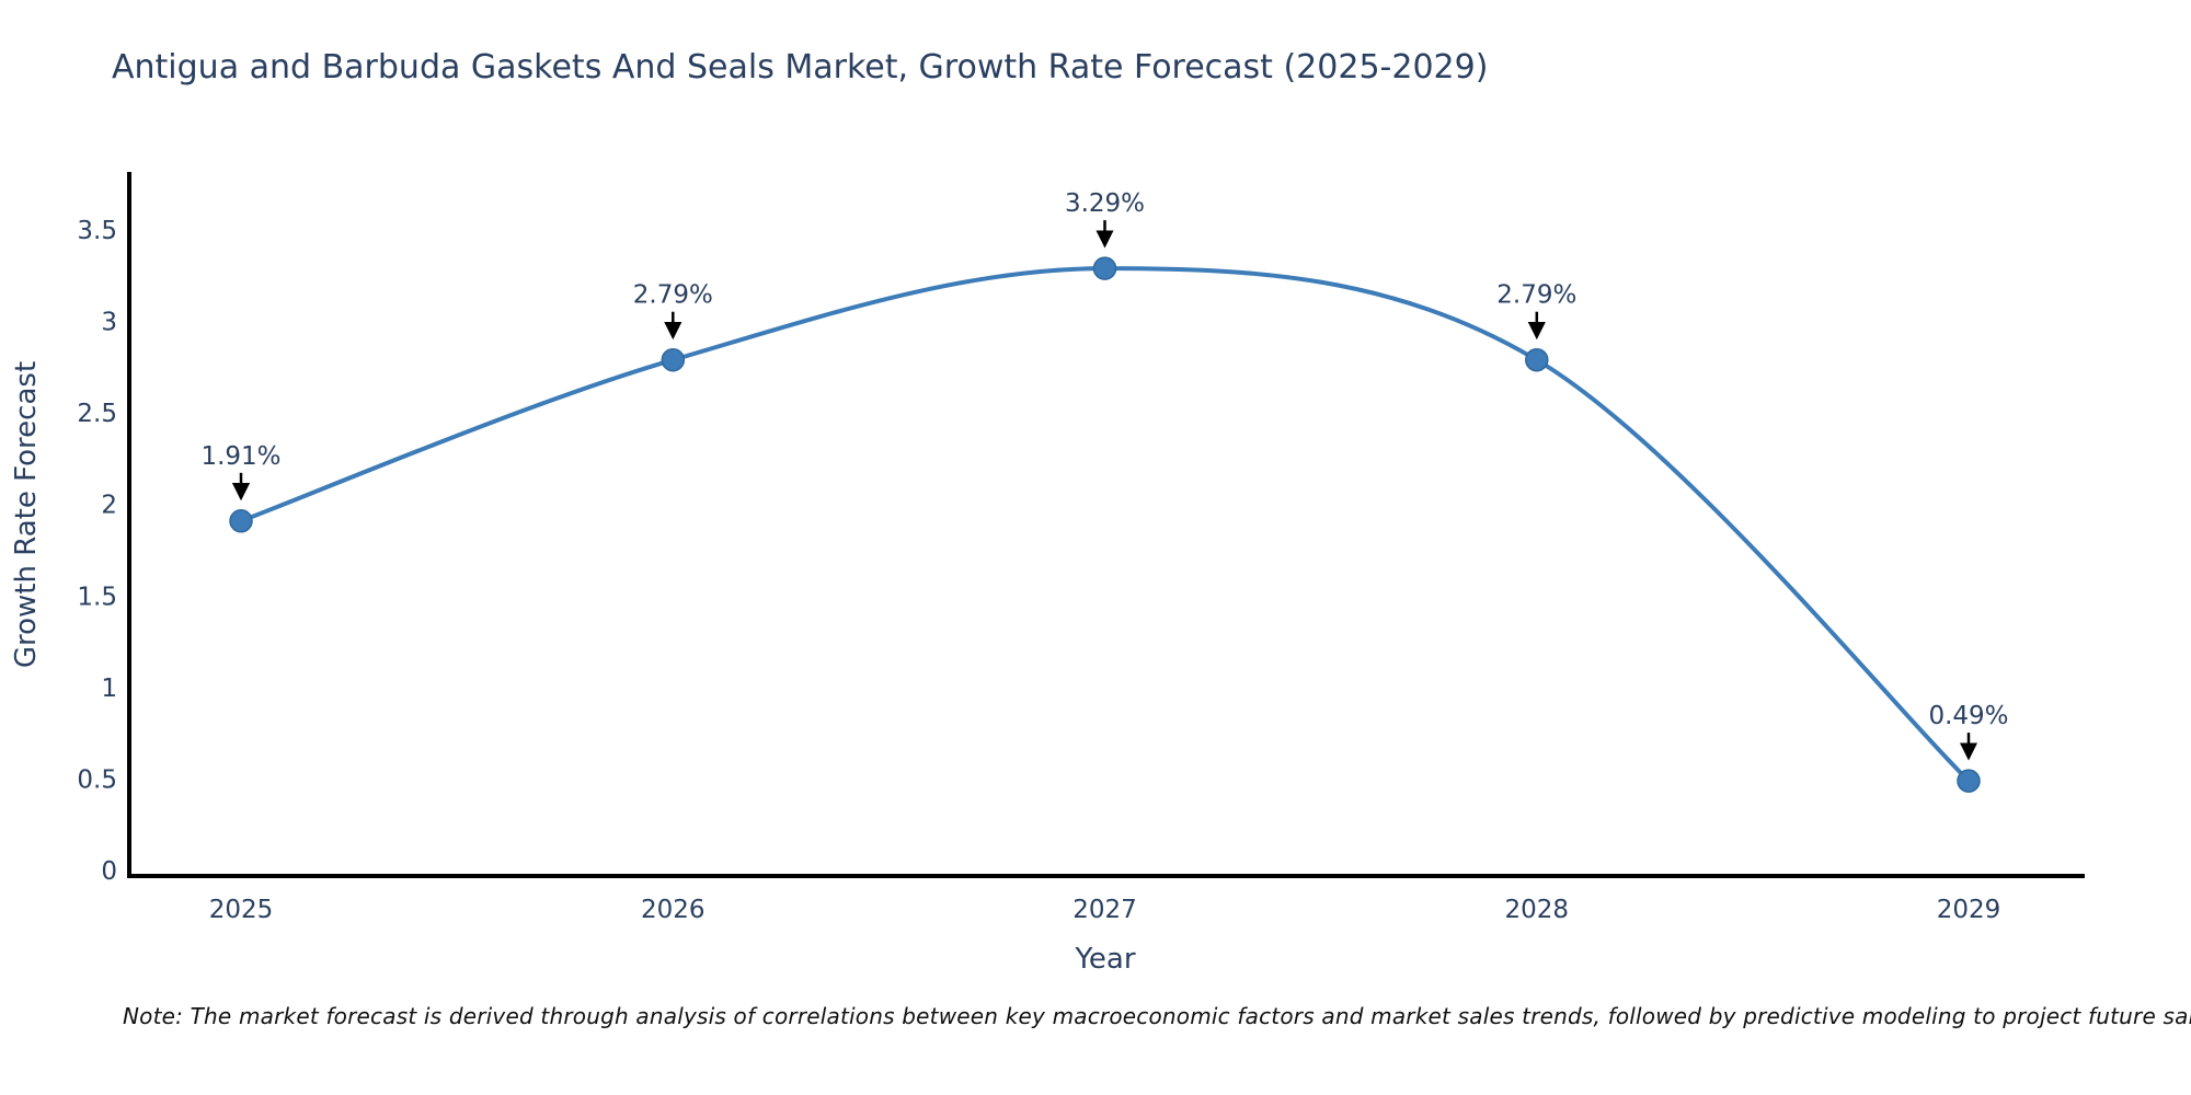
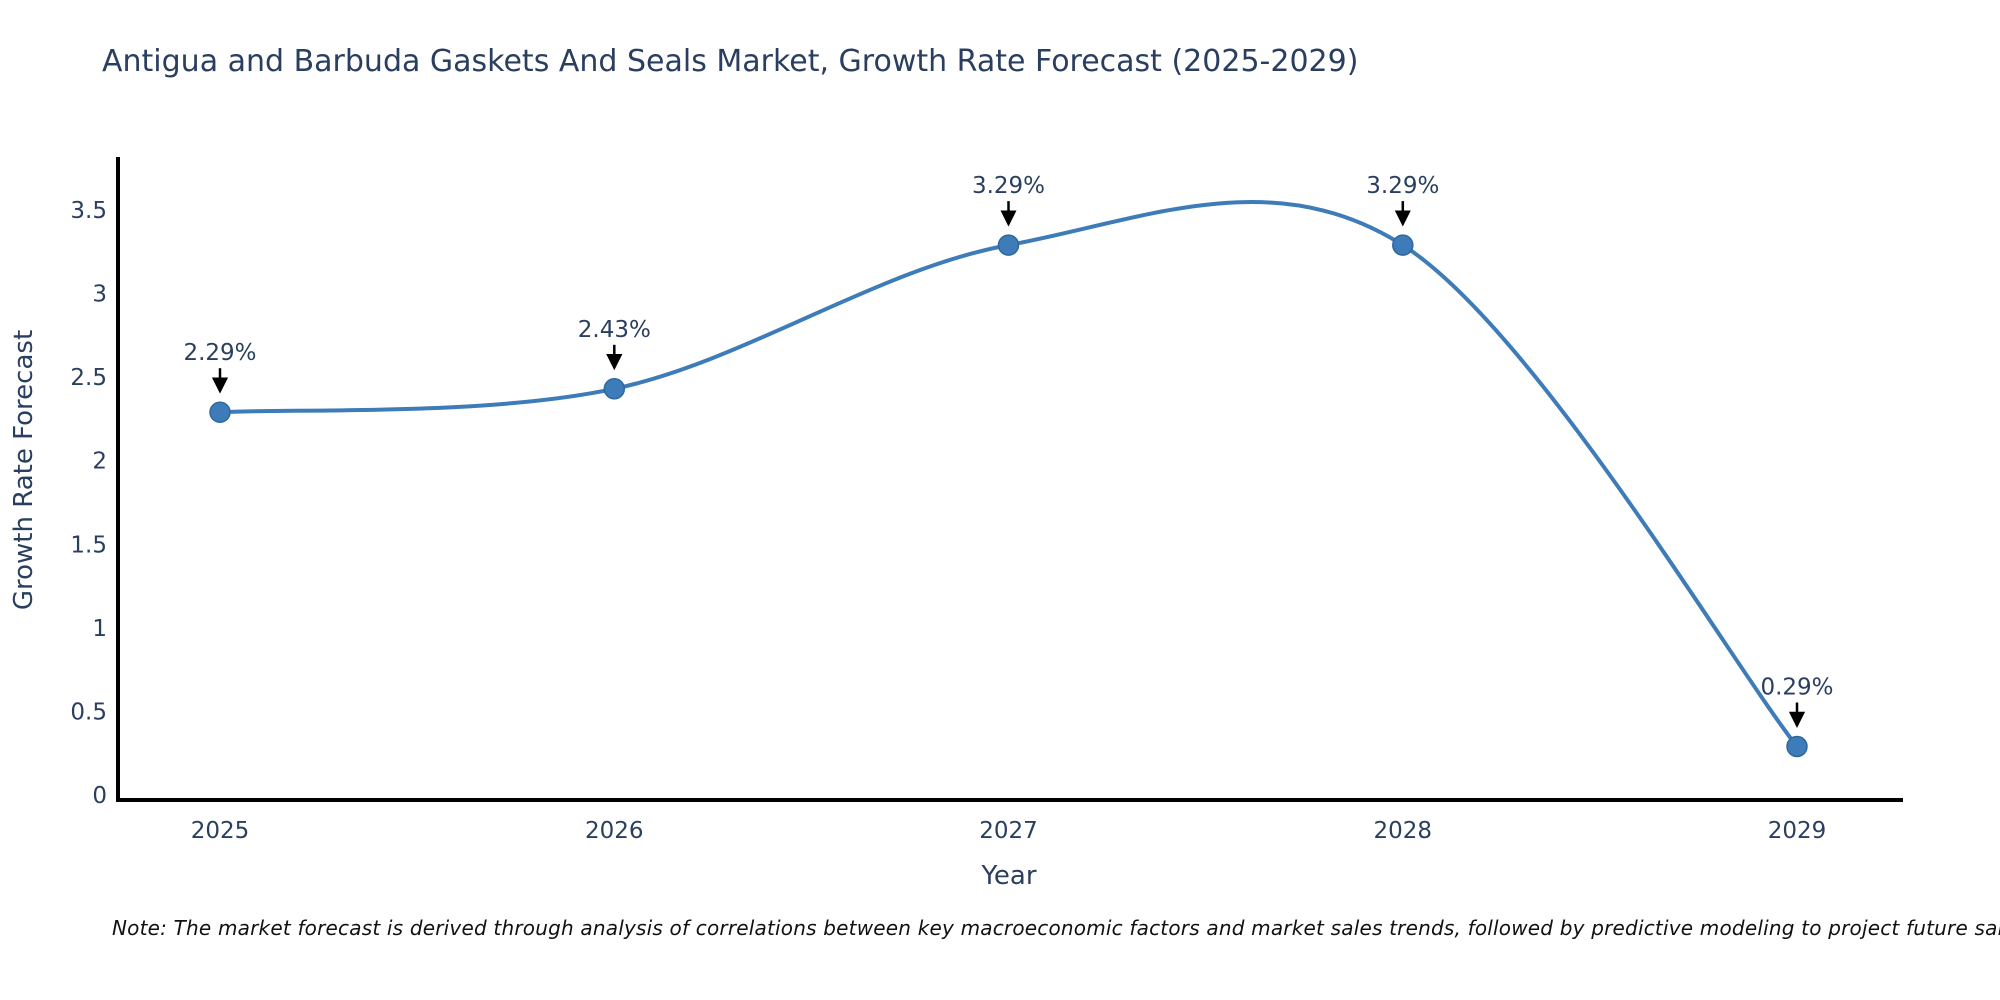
2025: 1.91% -> 2.29%
2026: 2.79% -> 2.43%
2028: 2.79% -> 3.29%
2029: 0.49% -> 0.29%
